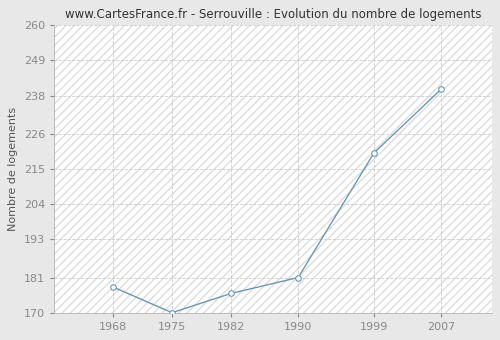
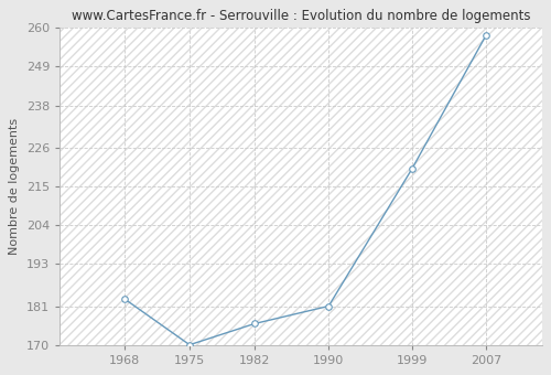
1968: 178 -> 183
2007: 240 -> 258
